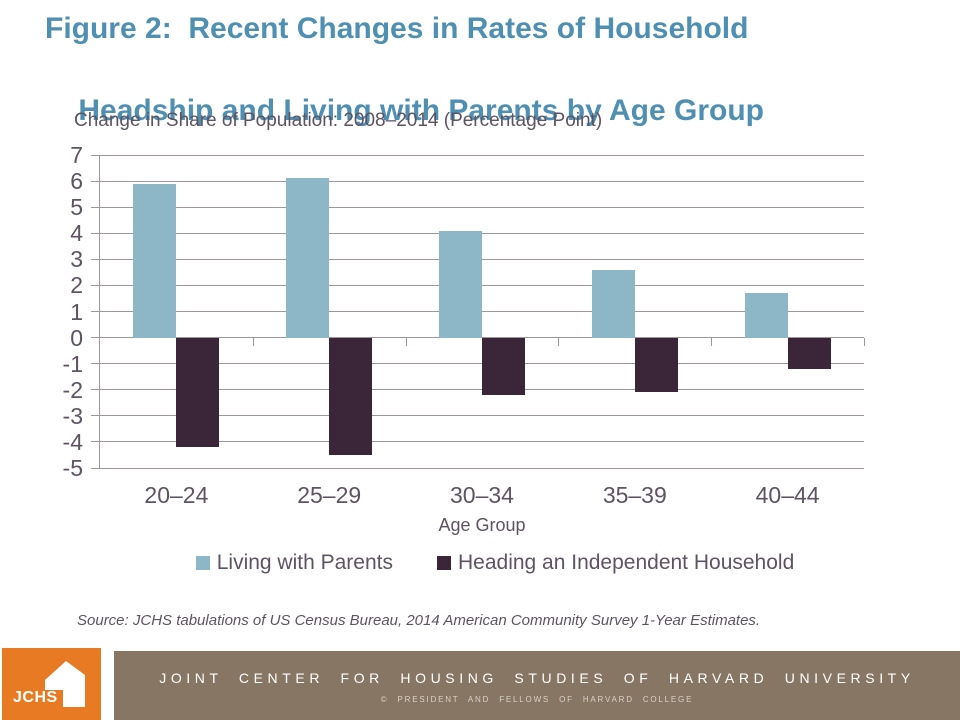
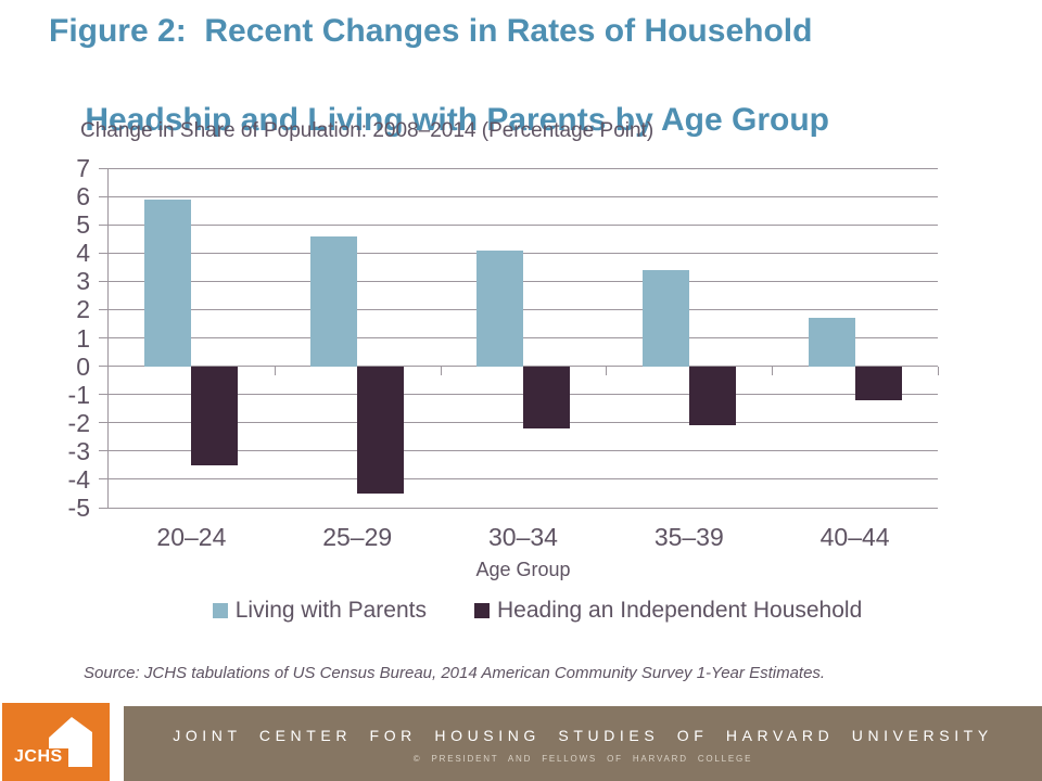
Heading an Independent Household/20–24: -4.2 -> -3.5
Living with Parents/25–29: 6.1 -> 4.6
Living with Parents/35–39: 2.6 -> 3.4
